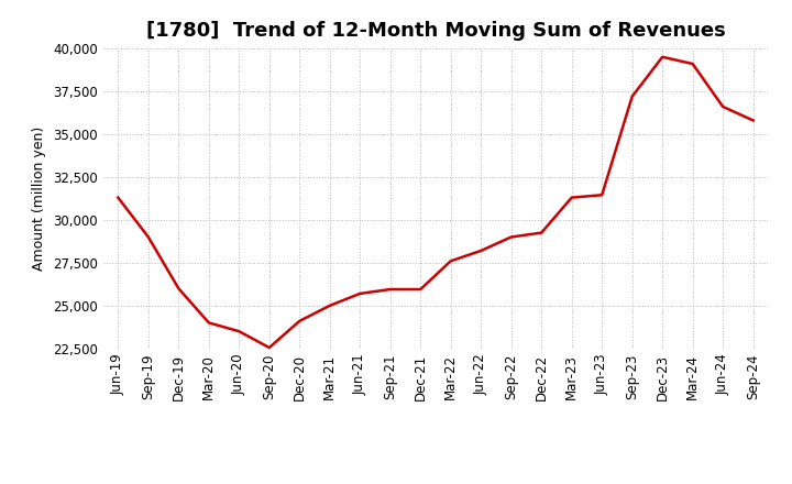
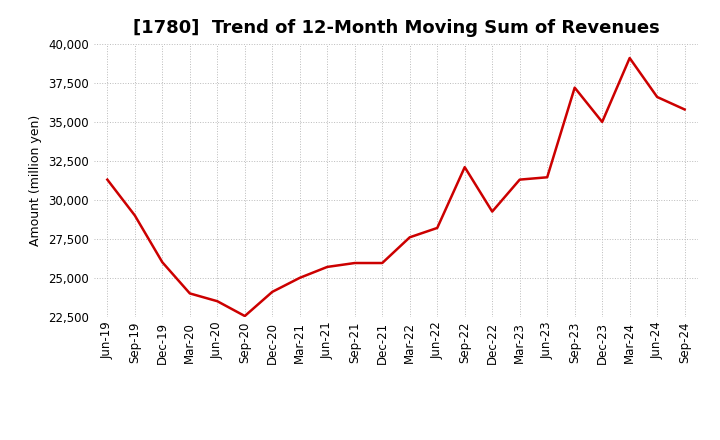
Sep-22: 29,000 -> 32,100
Dec-23: 39,500 -> 35,000
